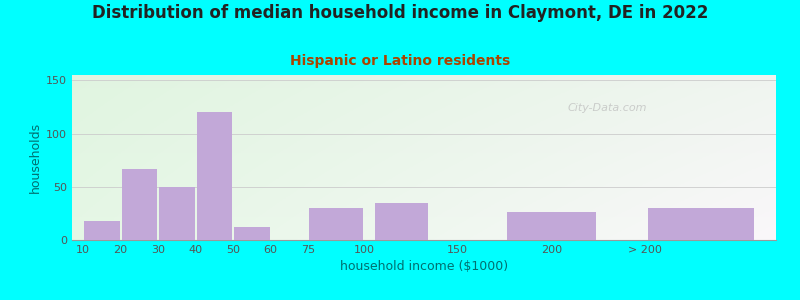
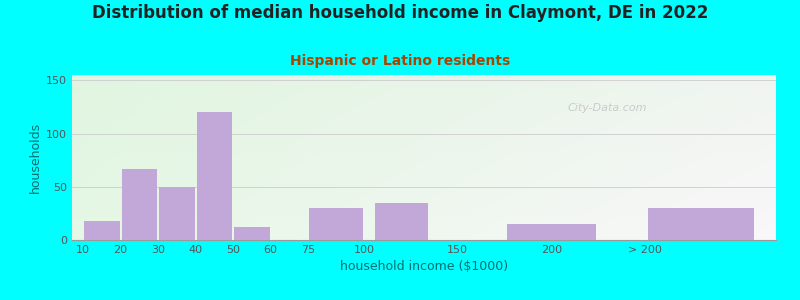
200: 26 -> 15
